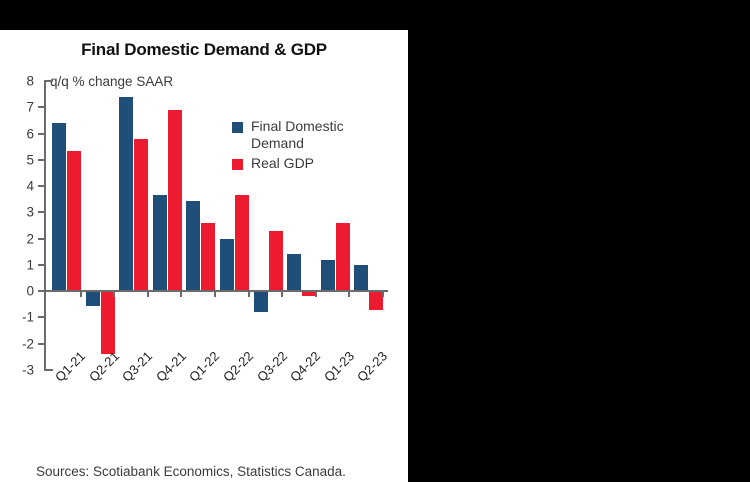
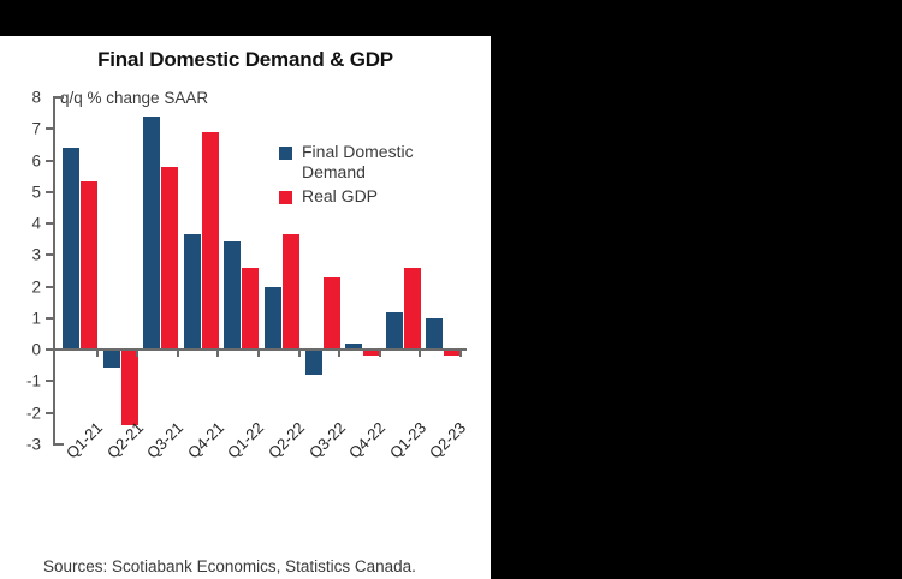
Final Domestic Demand/Q4-22: 1.4 -> 0.2
Real GDP/Q2-23: -0.7 -> -0.2
